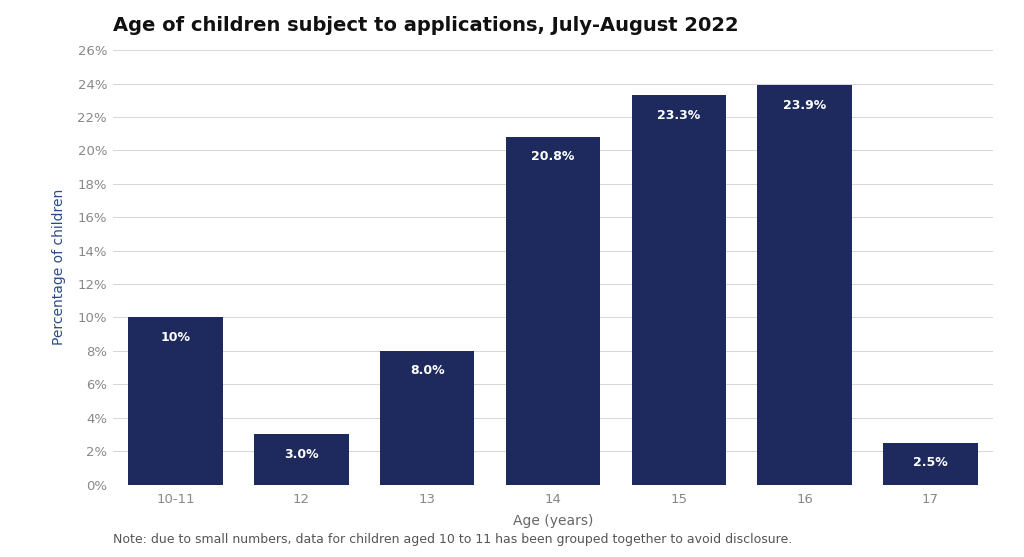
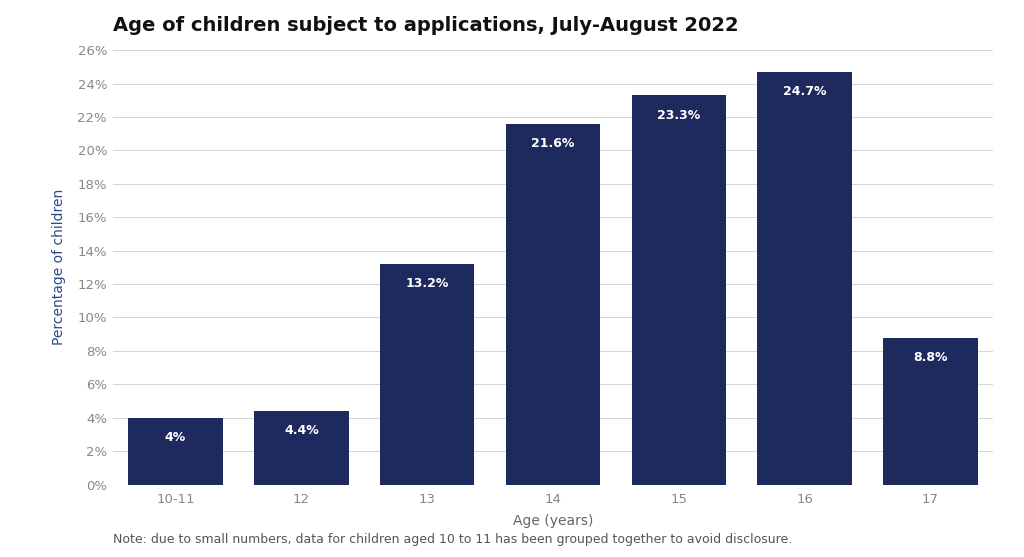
10-11: 10% -> 4%
12: 3.0% -> 4.4%
13: 8.0% -> 13.2%
14: 20.8% -> 21.6%
16: 23.9% -> 24.7%
17: 2.5% -> 8.8%
